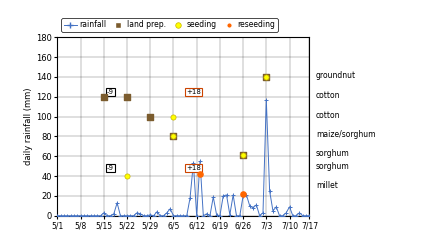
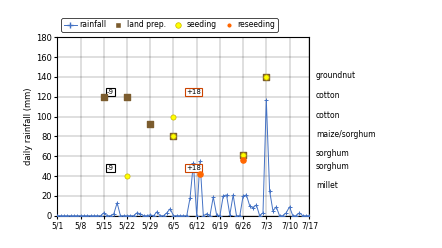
land prep./5/29: 100 -> 92
reseeding/6/26: 22 -> 56
